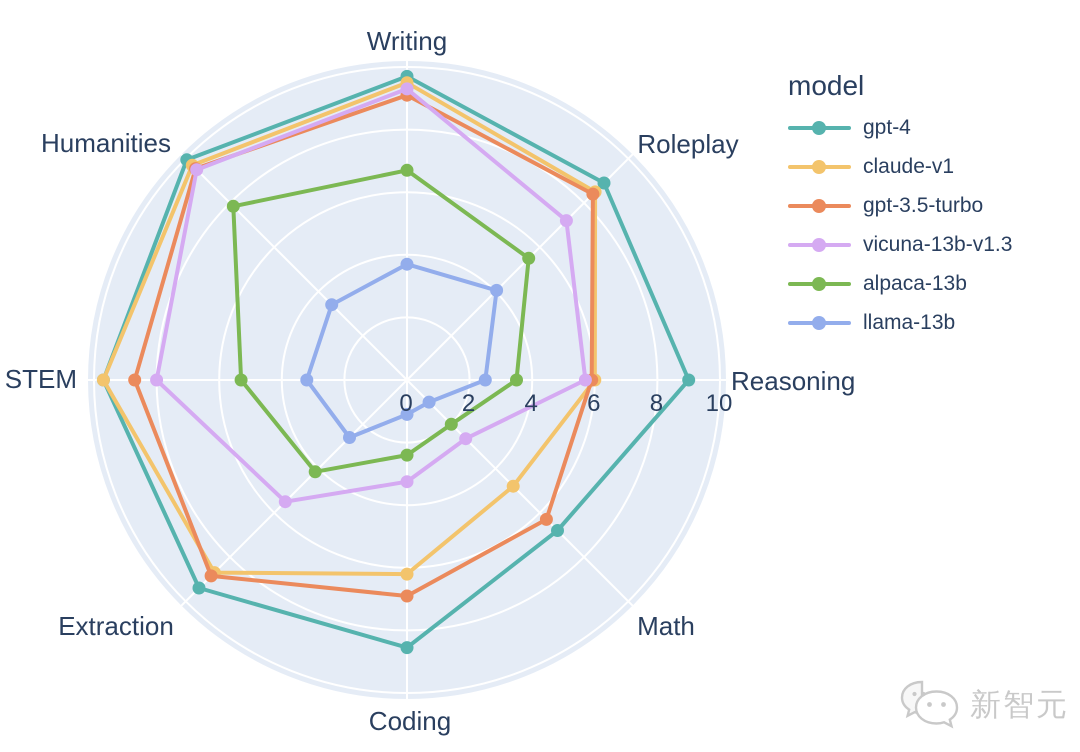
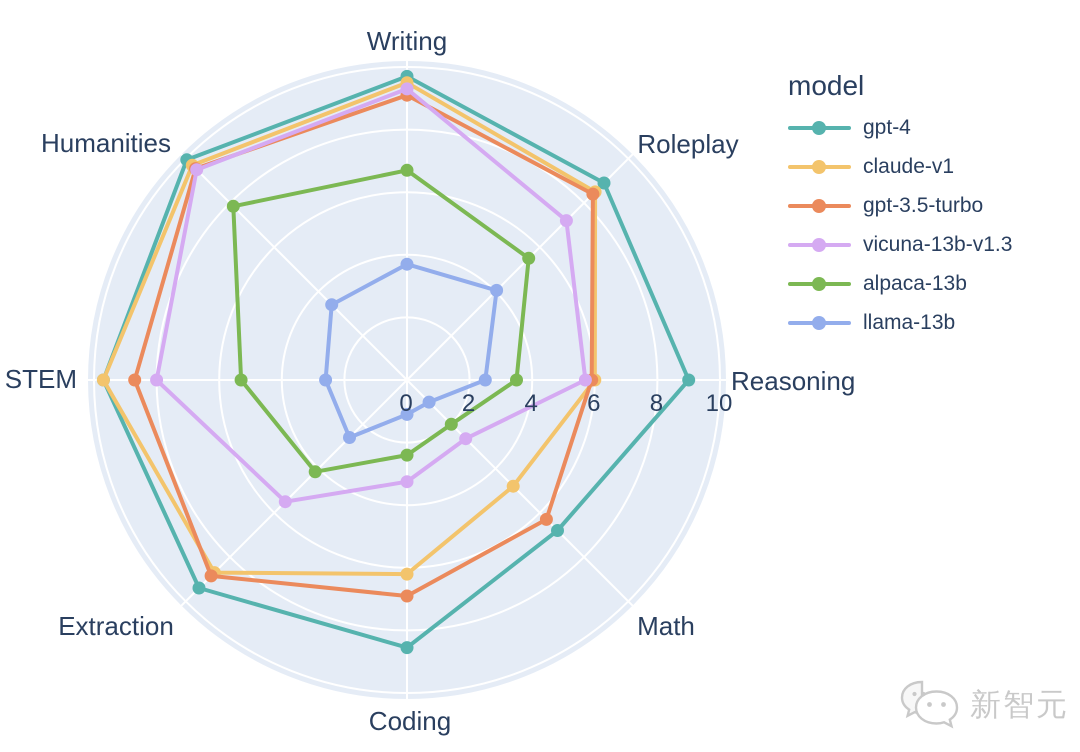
llama-13b/STEM: 3.2 -> 2.6
